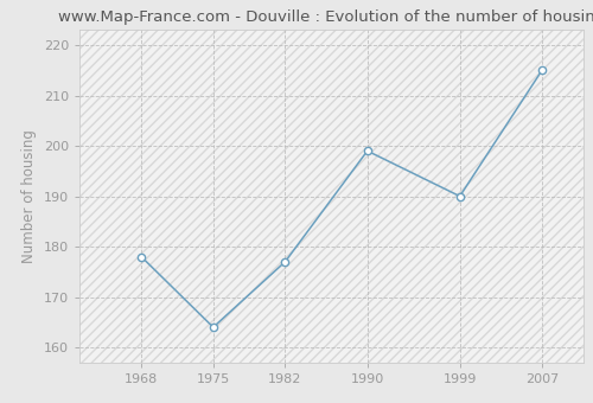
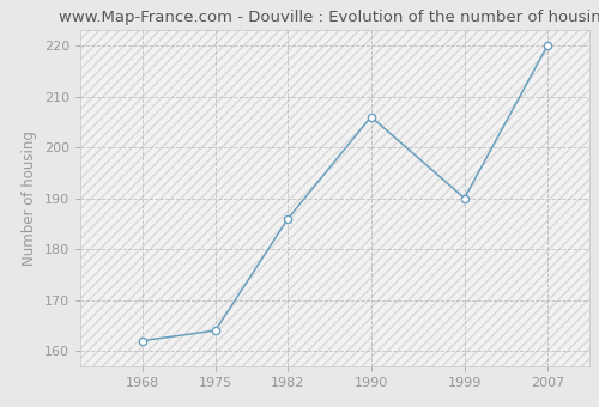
1968: 178 -> 162
1982: 177 -> 186
1990: 199 -> 206
2007: 215 -> 220
